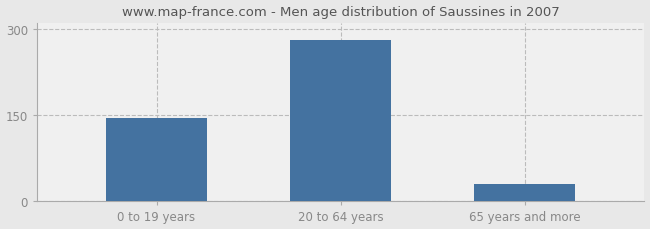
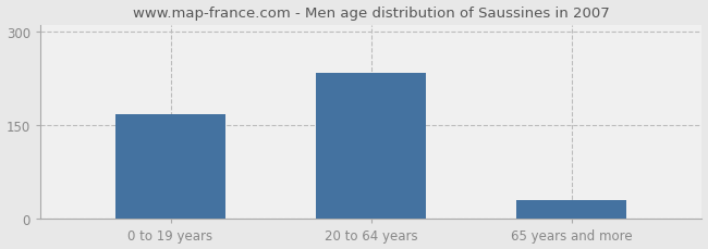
0 to 19 years: 144 -> 168
20 to 64 years: 281 -> 234
